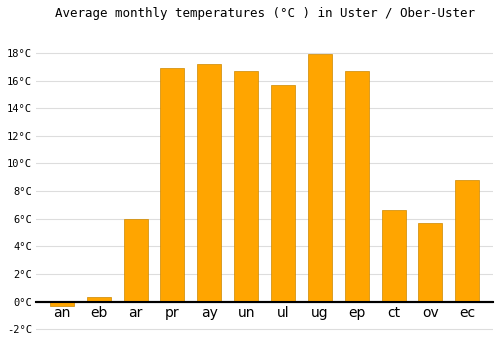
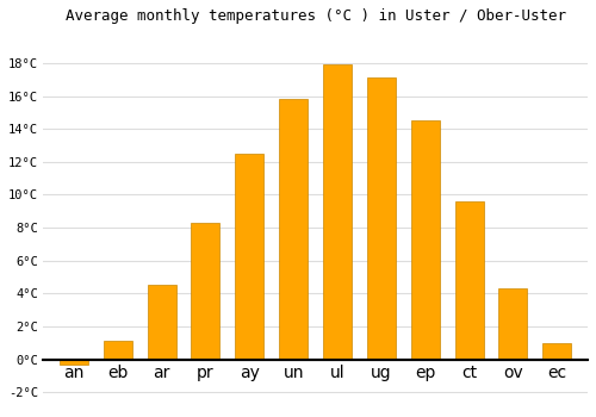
eb: 0.3°C -> 1.1°C
ar: 6.0°C -> 4.5°C
pr: 16.9°C -> 8.3°C
ay: 17.2°C -> 12.5°C
un: 16.7°C -> 15.8°C
ul: 15.7°C -> 17.9°C
ug: 17.9°C -> 17.1°C
ep: 16.7°C -> 14.5°C
ct: 6.6°C -> 9.6°C
ov: 5.7°C -> 4.3°C
ec: 8.8°C -> 1.0°C
